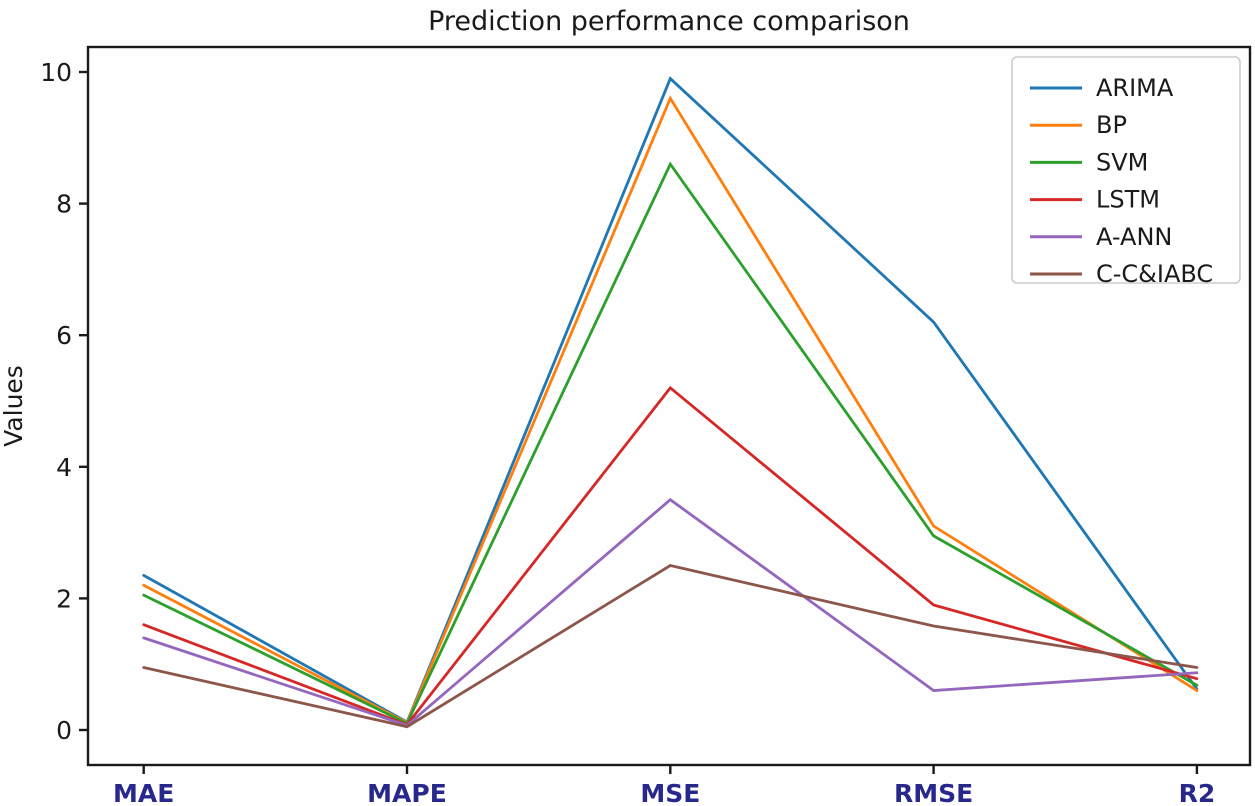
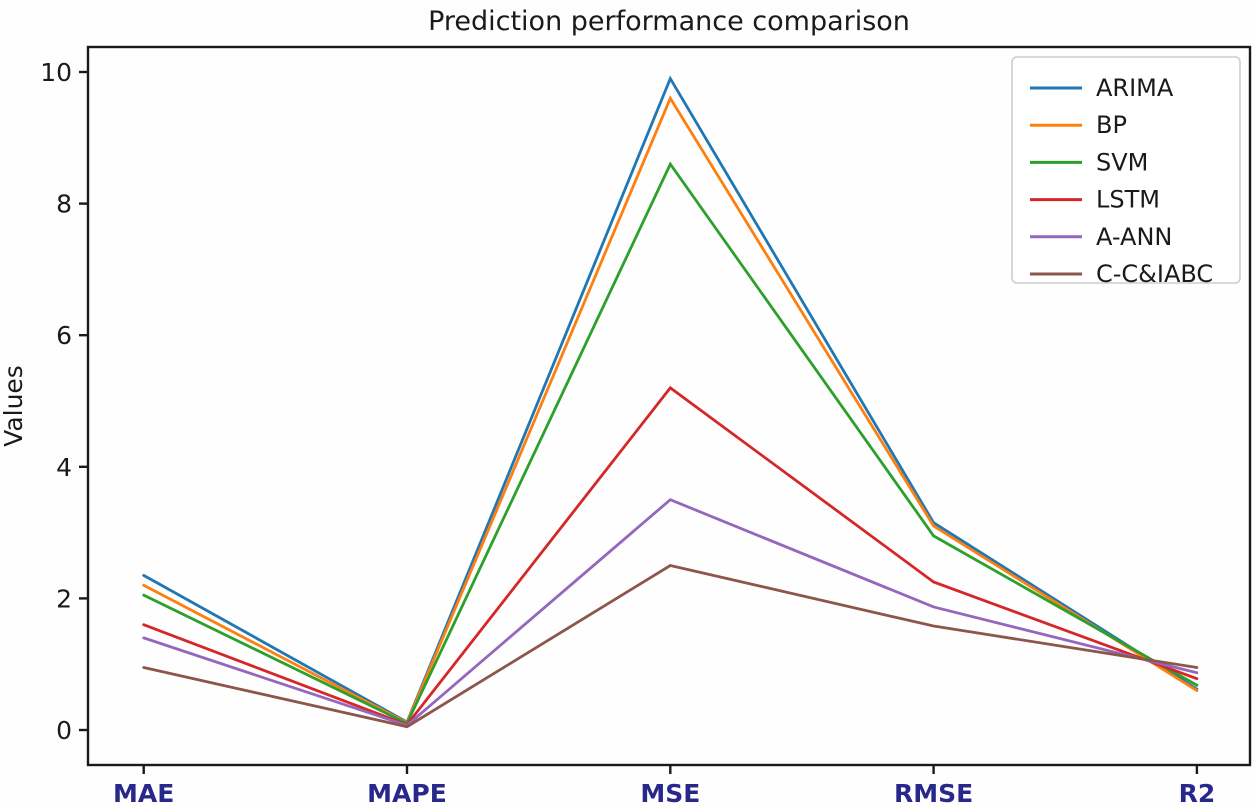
ARIMA/RMSE: 6.2 -> 3.1
LSTM/RMSE: 1.9 -> 2.2
A-ANN/RMSE: 0.6 -> 1.9
